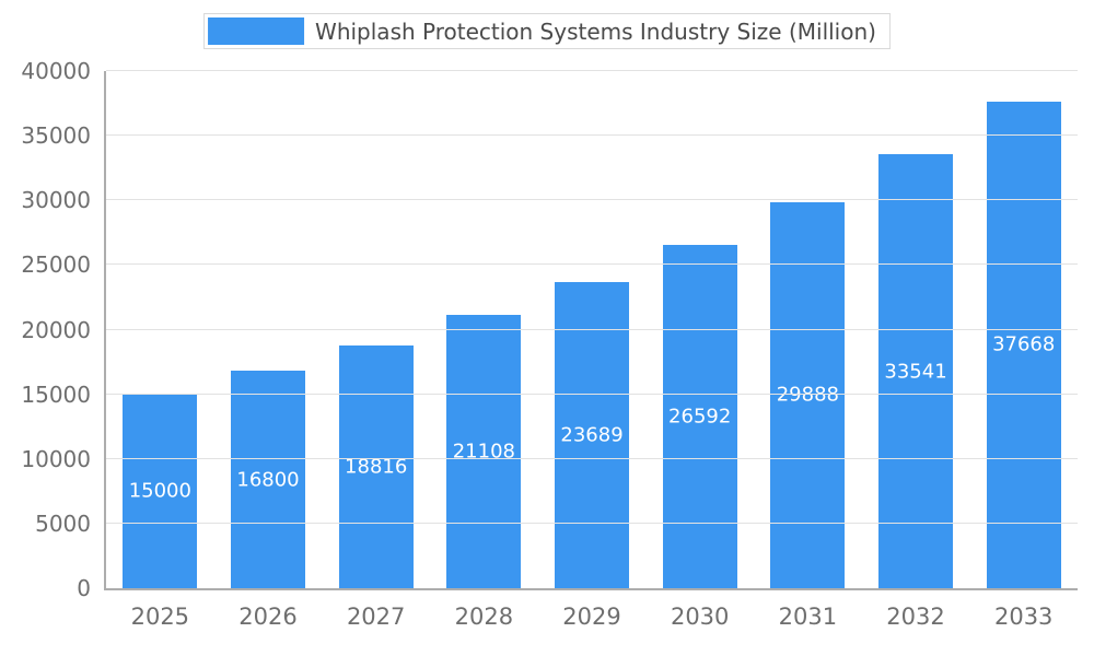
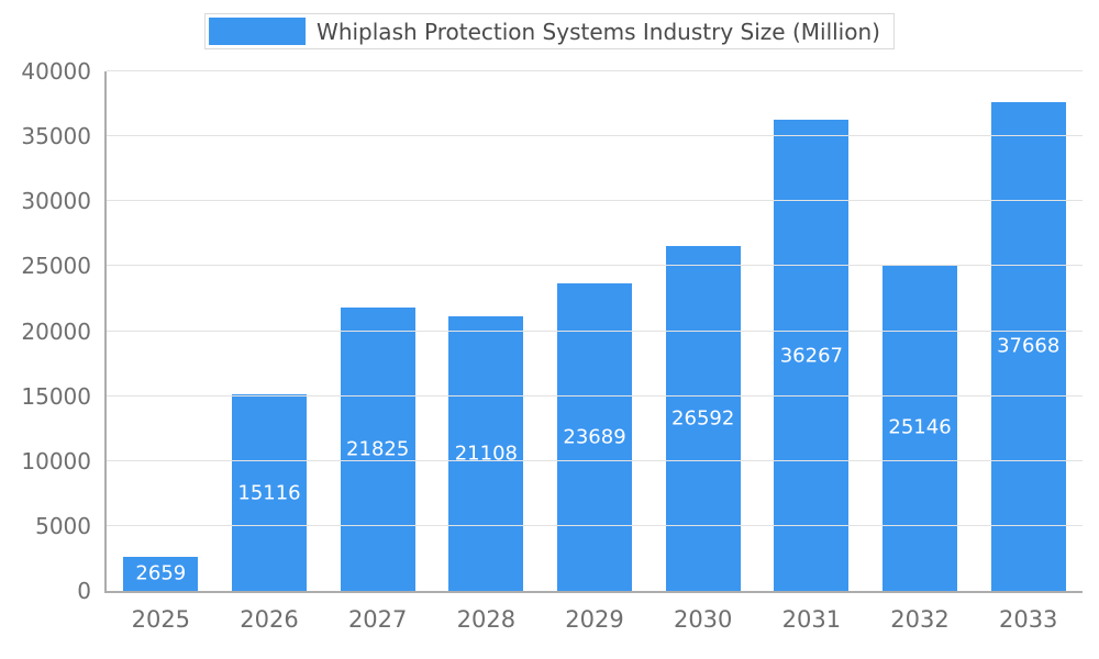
2025: 15000 -> 2659
2026: 16800 -> 15116
2027: 18816 -> 21825
2031: 29888 -> 36267
2032: 33541 -> 25146
